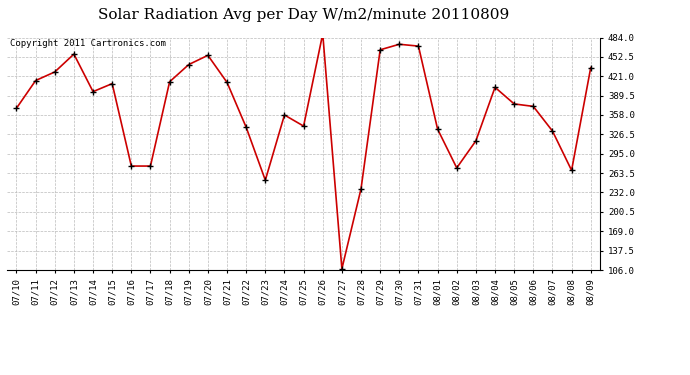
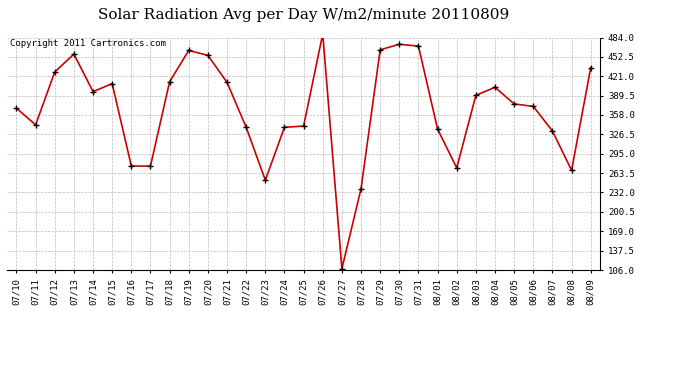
07/11: 414 -> 342
07/19: 440 -> 463
07/24: 358 -> 338
08/03: 316 -> 390
